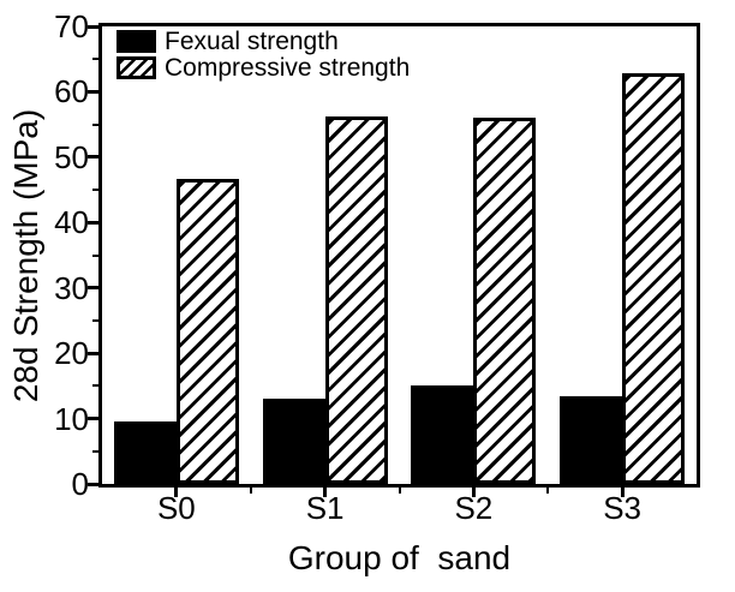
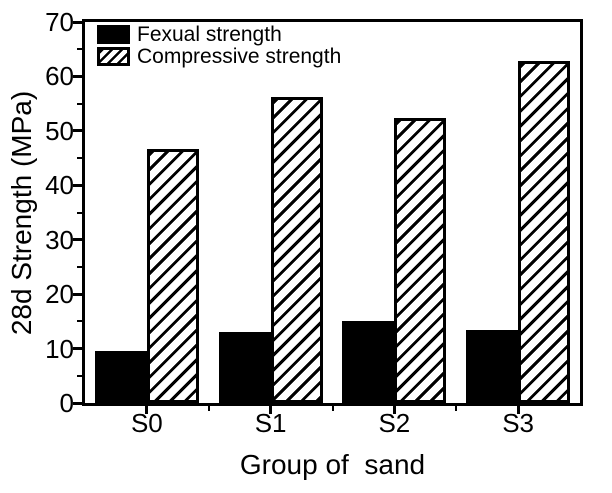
Compressive strength/S2: 56 -> 52
